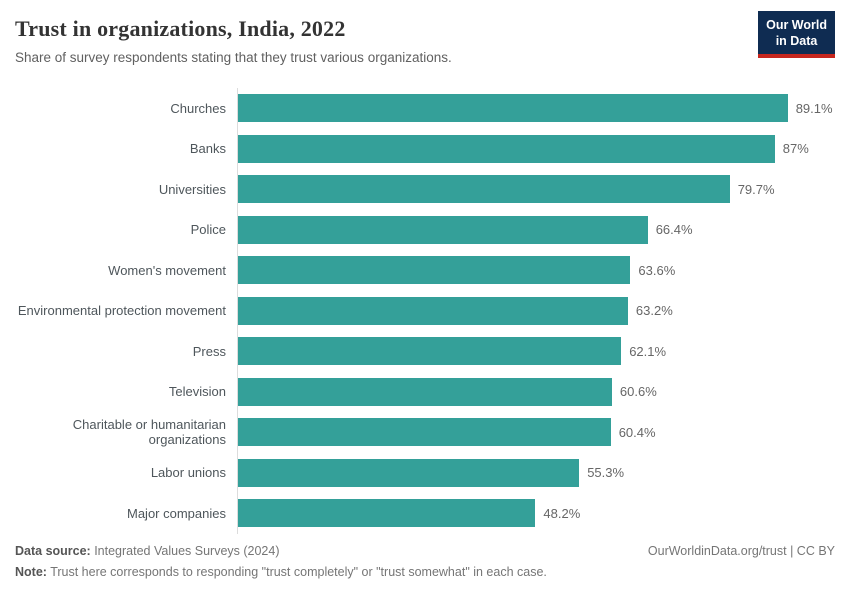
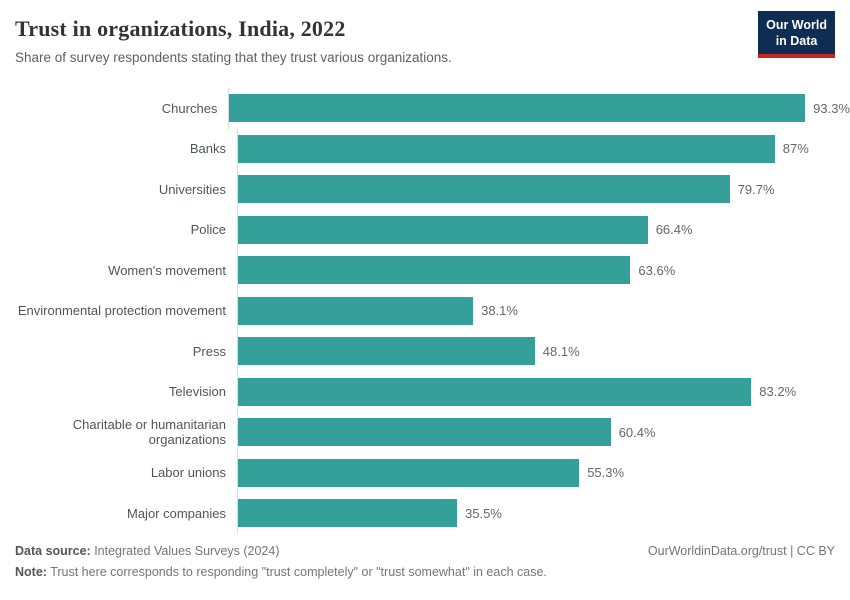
Churches: 89.1% -> 93.3%
Environmental protection movement: 63.2% -> 38.1%
Press: 62.1% -> 48.1%
Television: 60.6% -> 83.2%
Major companies: 48.2% -> 35.5%
